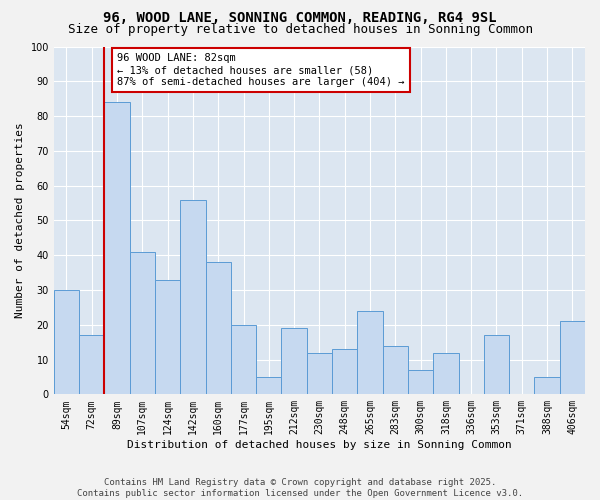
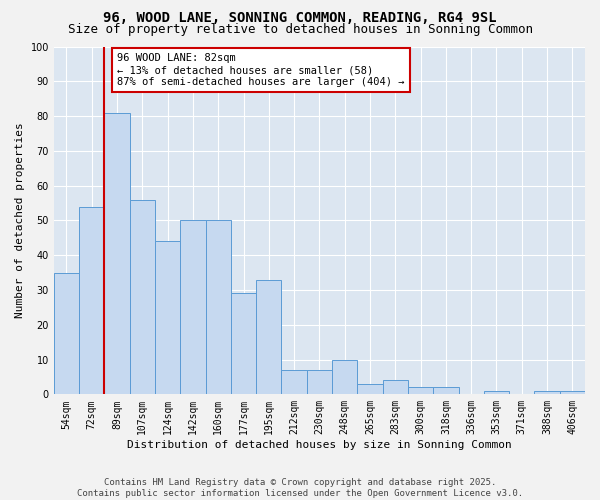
54sqm: 30 -> 35
72sqm: 17 -> 54
89sqm: 84 -> 81
107sqm: 41 -> 56
124sqm: 33 -> 44
142sqm: 56 -> 50
160sqm: 38 -> 50
177sqm: 20 -> 29
195sqm: 5 -> 33
212sqm: 19 -> 7
230sqm: 12 -> 7
248sqm: 13 -> 10
265sqm: 24 -> 3
283sqm: 14 -> 4
300sqm: 7 -> 2
318sqm: 12 -> 2
353sqm: 17 -> 1
388sqm: 5 -> 1
406sqm: 21 -> 1
